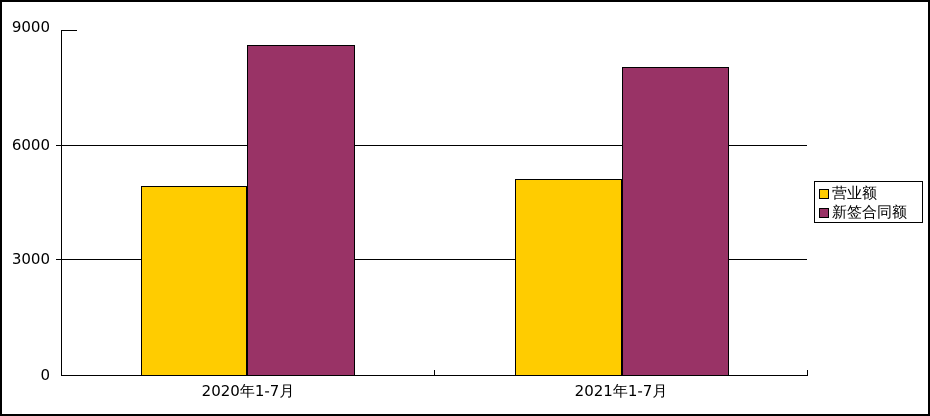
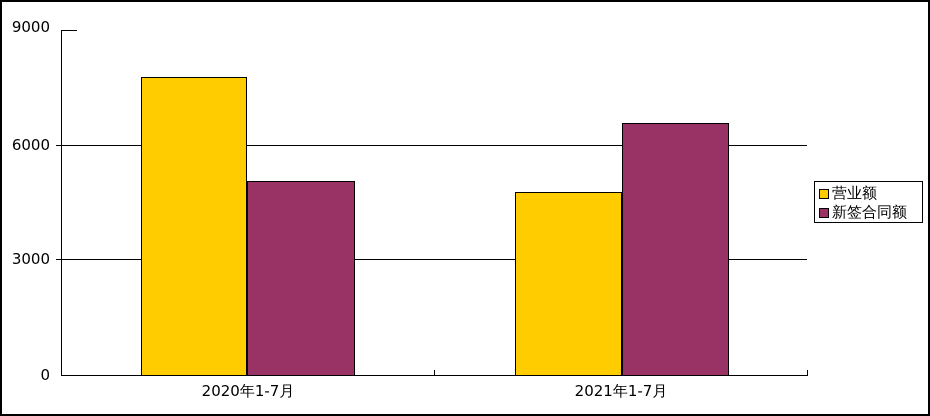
营业额/2020年1-7月: 5000 -> 7800
新签合同额/2020年1-7月: 8600 -> 5100
营业额/2021年1-7月: 5100 -> 4800
新签合同额/2021年1-7月: 8100 -> 6600
